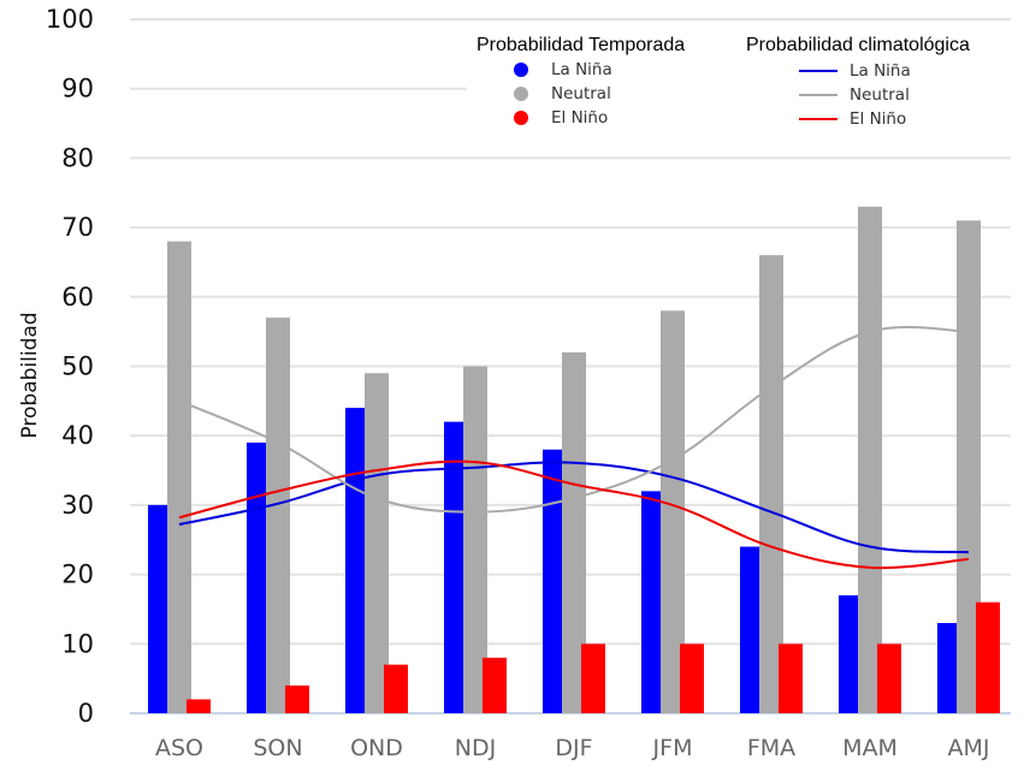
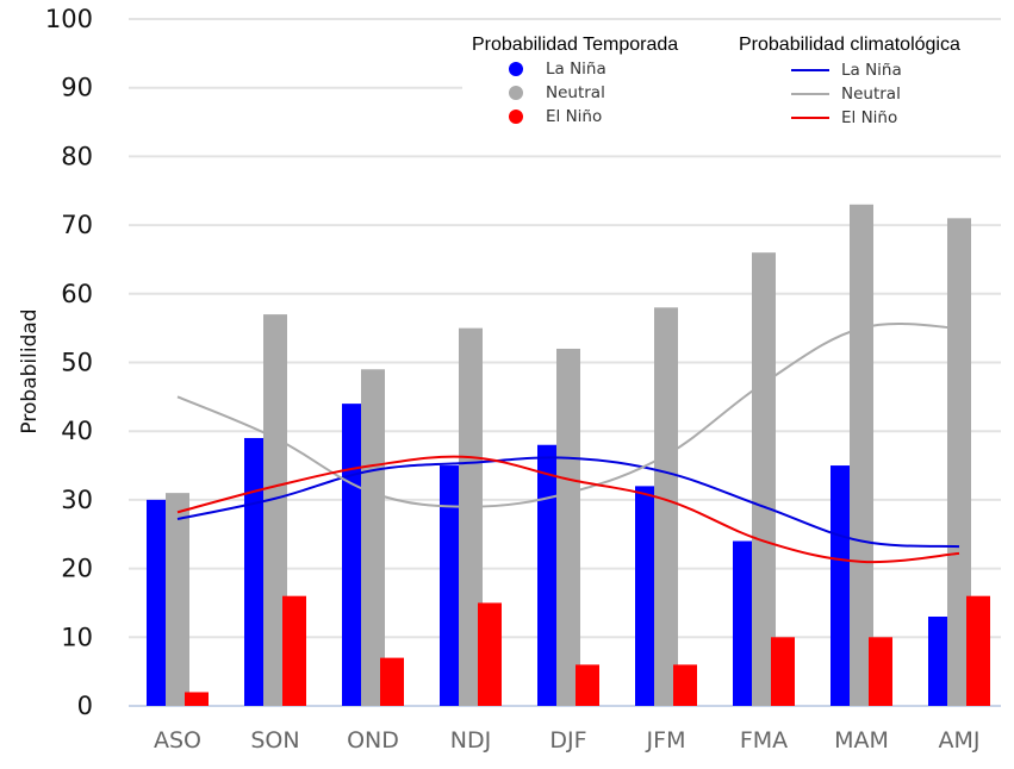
Neutral/ASO: 68 -> 31
El Niño/SON: 4 -> 16
La Niña/NDJ: 42 -> 35
Neutral/NDJ: 50 -> 55
El Niño/NDJ: 8 -> 15
El Niño/DJF: 10 -> 6
El Niño/JFM: 10 -> 6
La Niña/MAM: 17 -> 35
